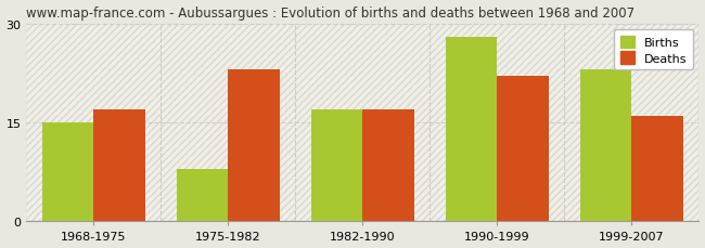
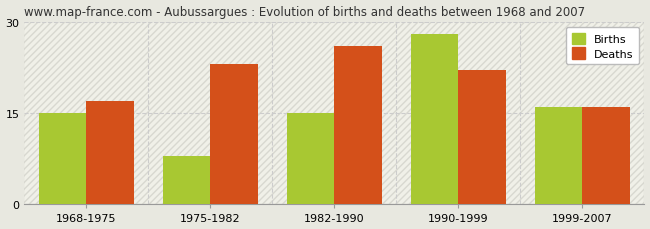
Births/1982-1990: 17 -> 15
Deaths/1982-1990: 17 -> 26
Births/1999-2007: 23 -> 16
